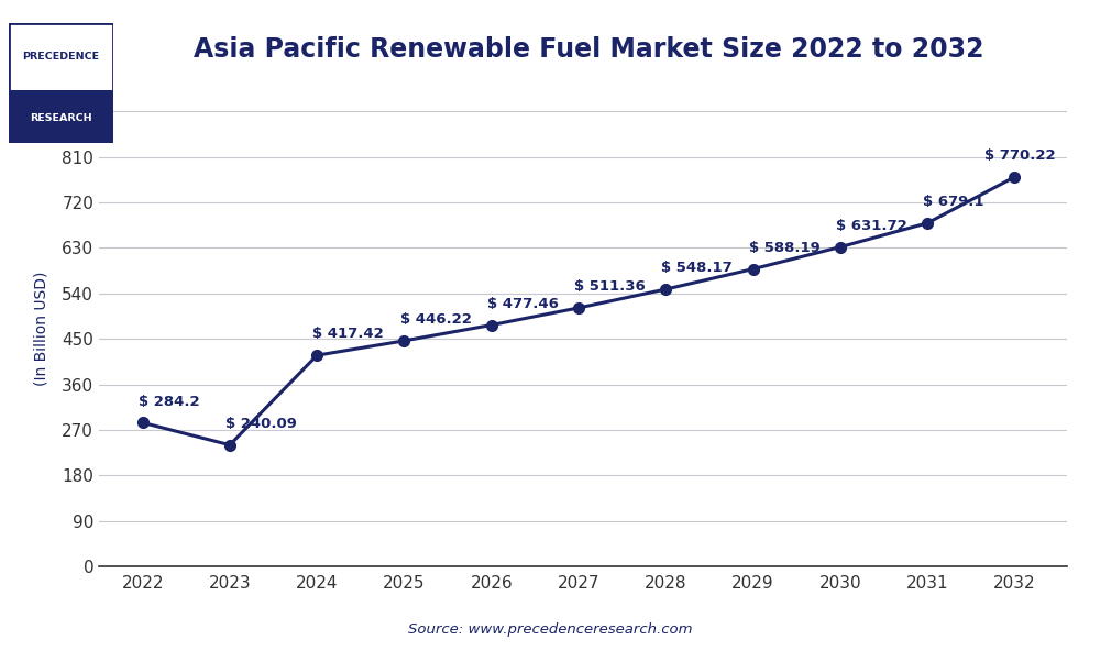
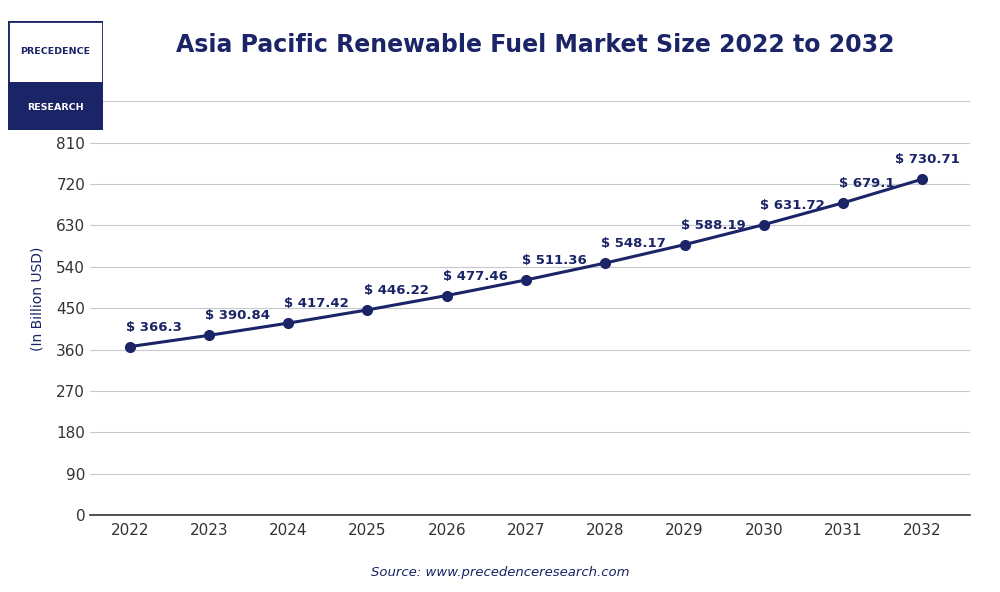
2022: 284.2 -> 366.3
2023: 240.09 -> 390.84
2032: 770.22 -> 730.71
